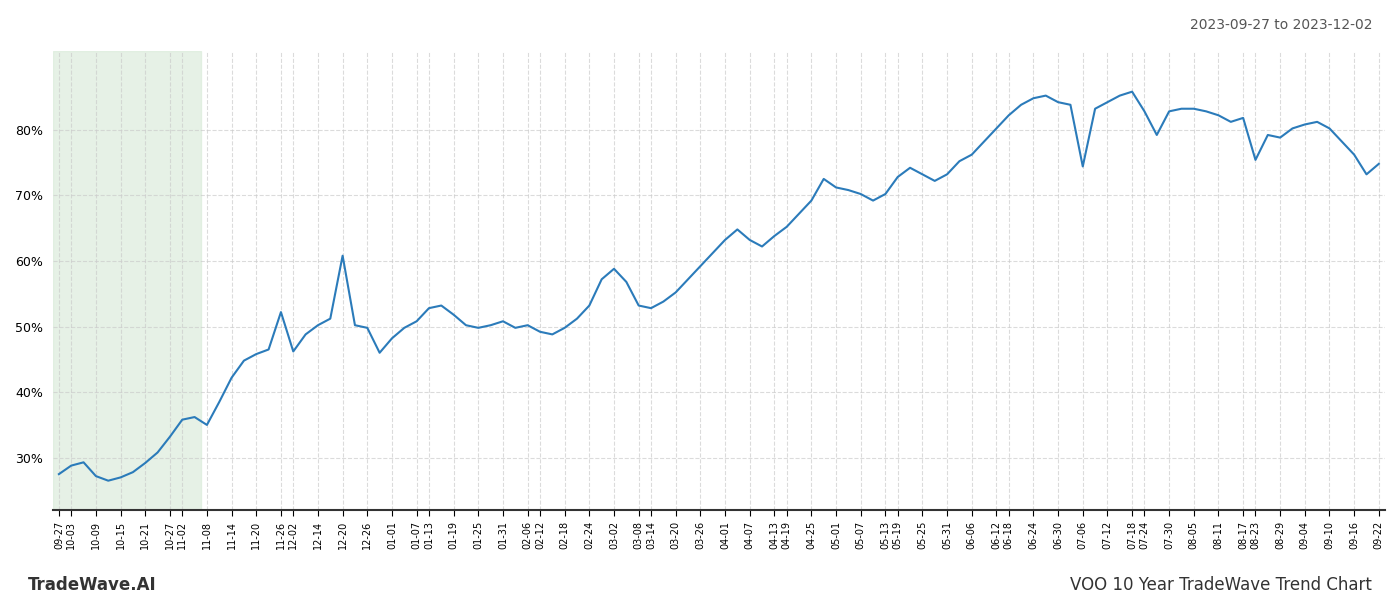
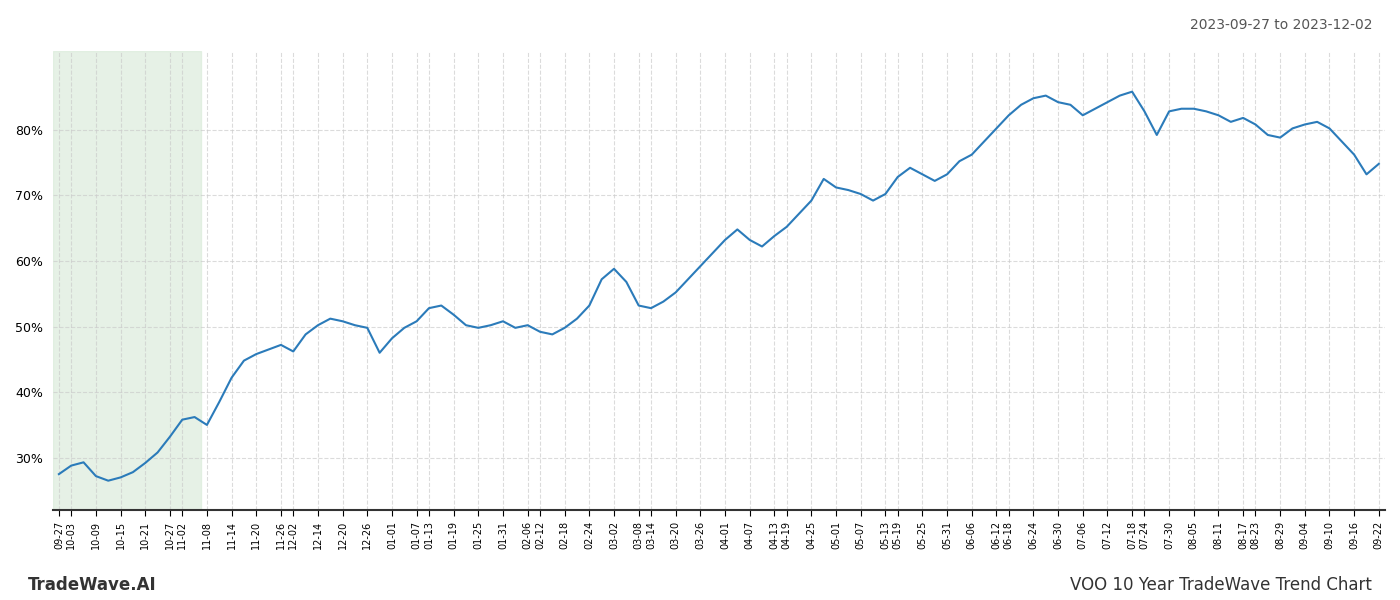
11-26: 52.2% -> 47.2%
12-20: 60.8% -> 50.8%
07-06: 74.4% -> 82.2%
08-23: 75.4% -> 80.8%
